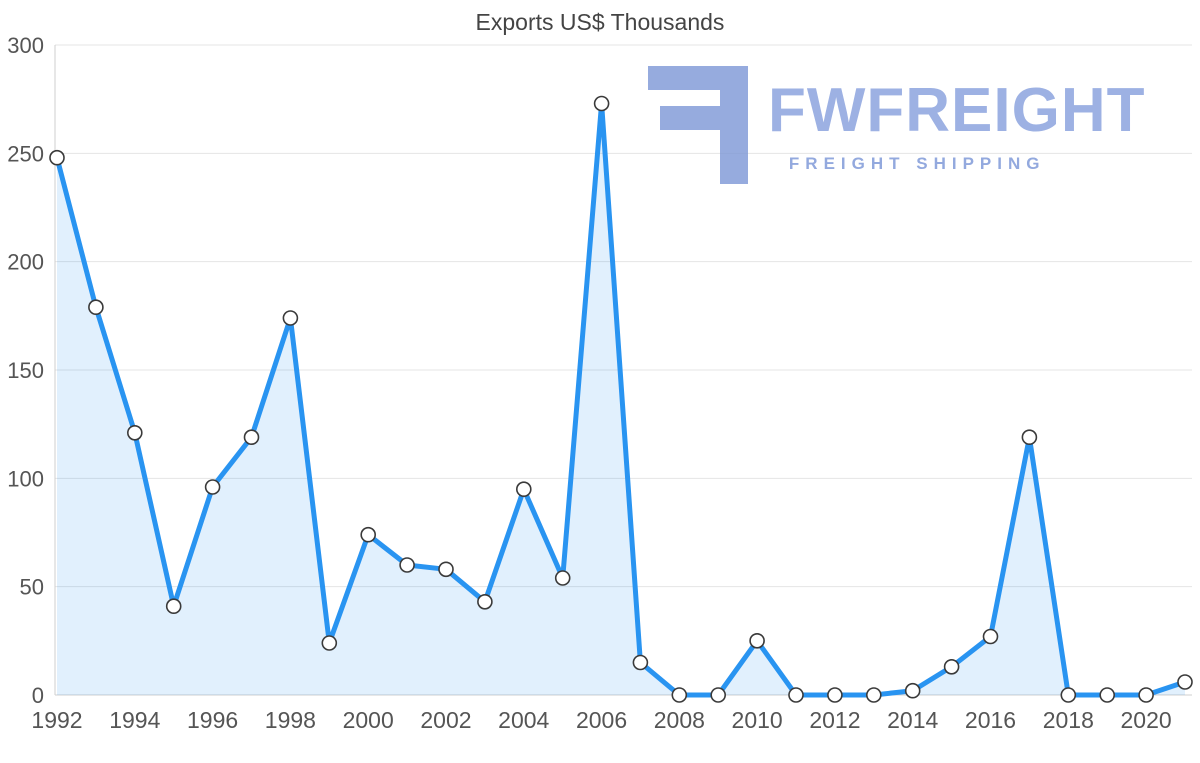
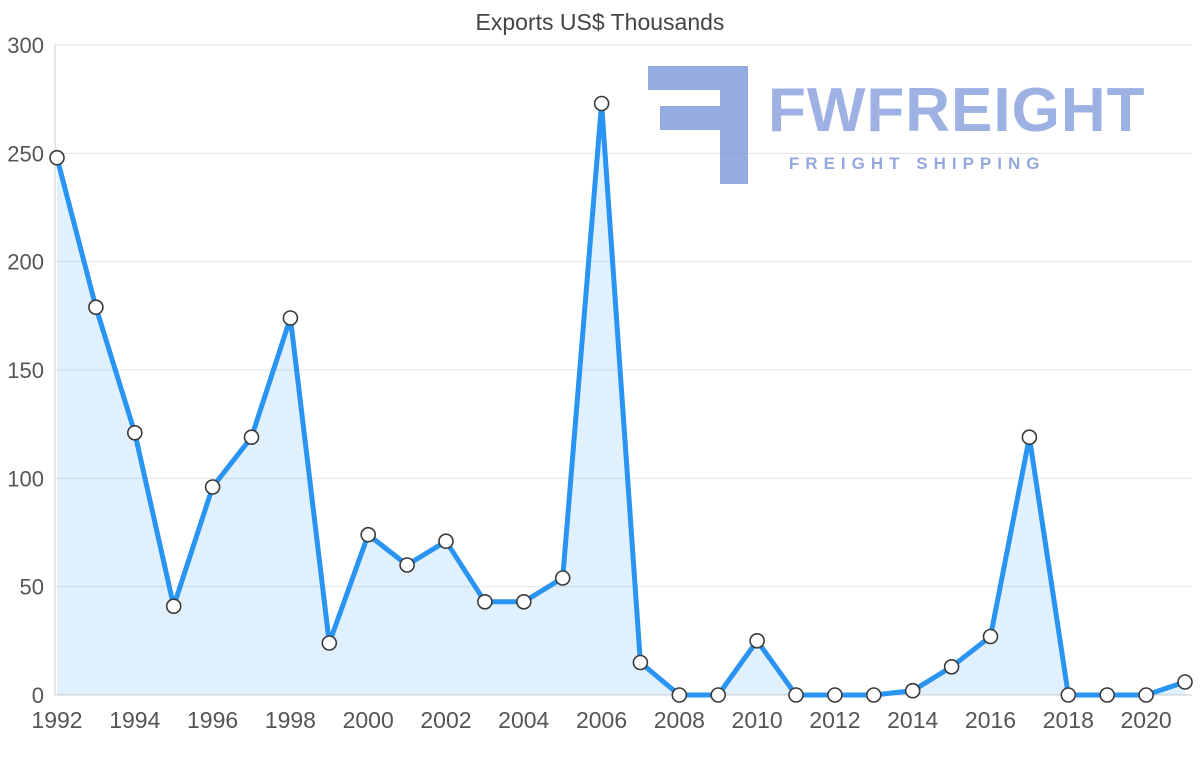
2002: 58 -> 71
2004: 95 -> 43
